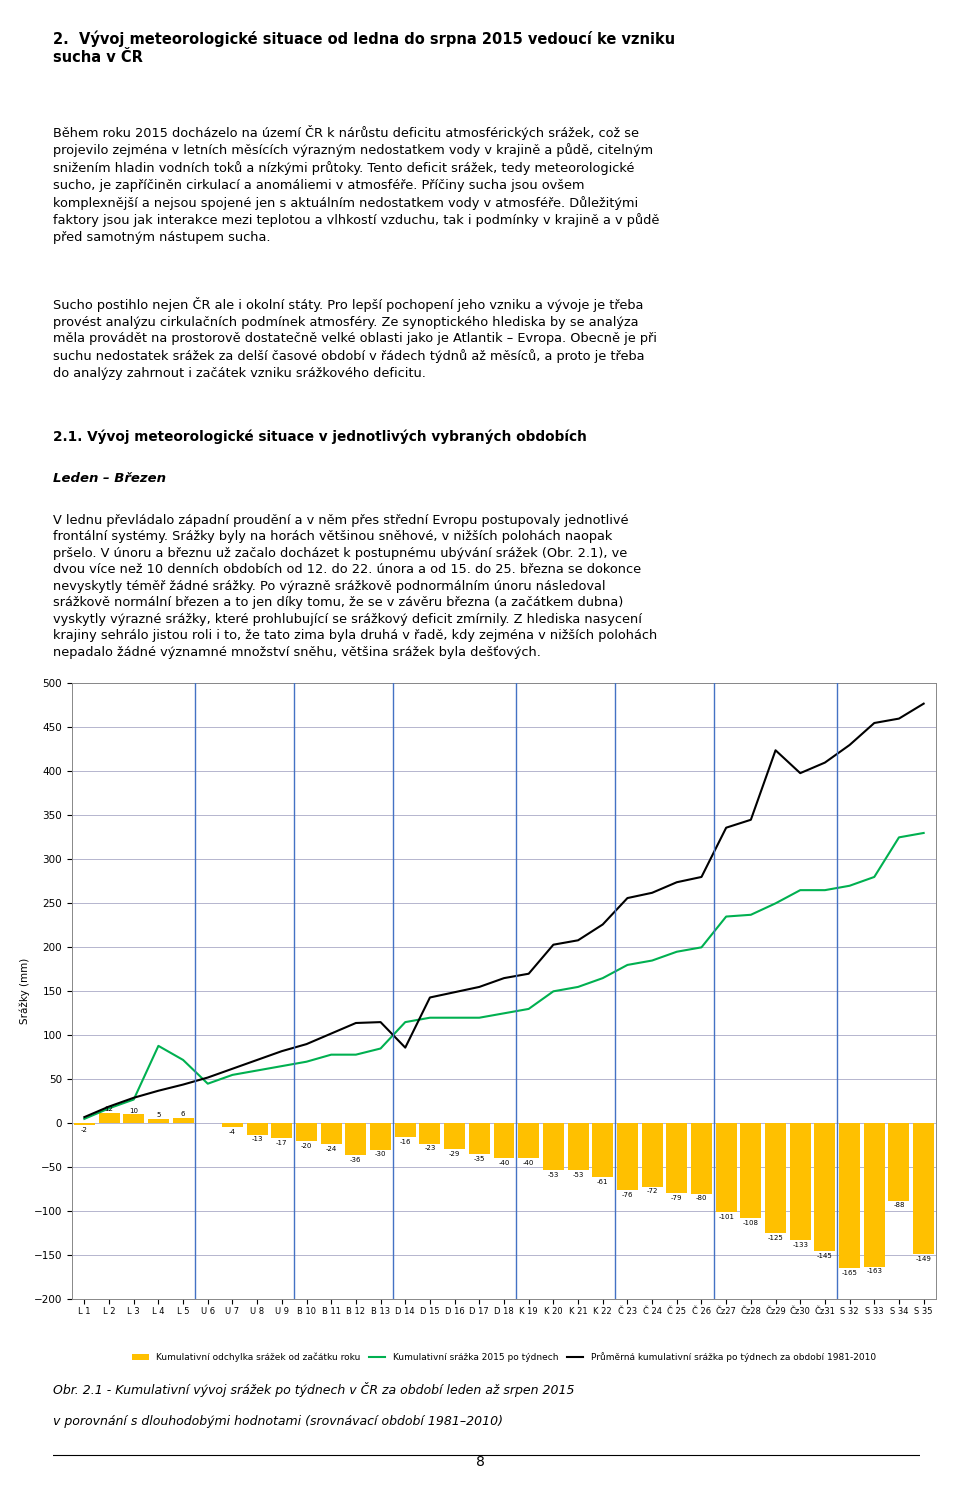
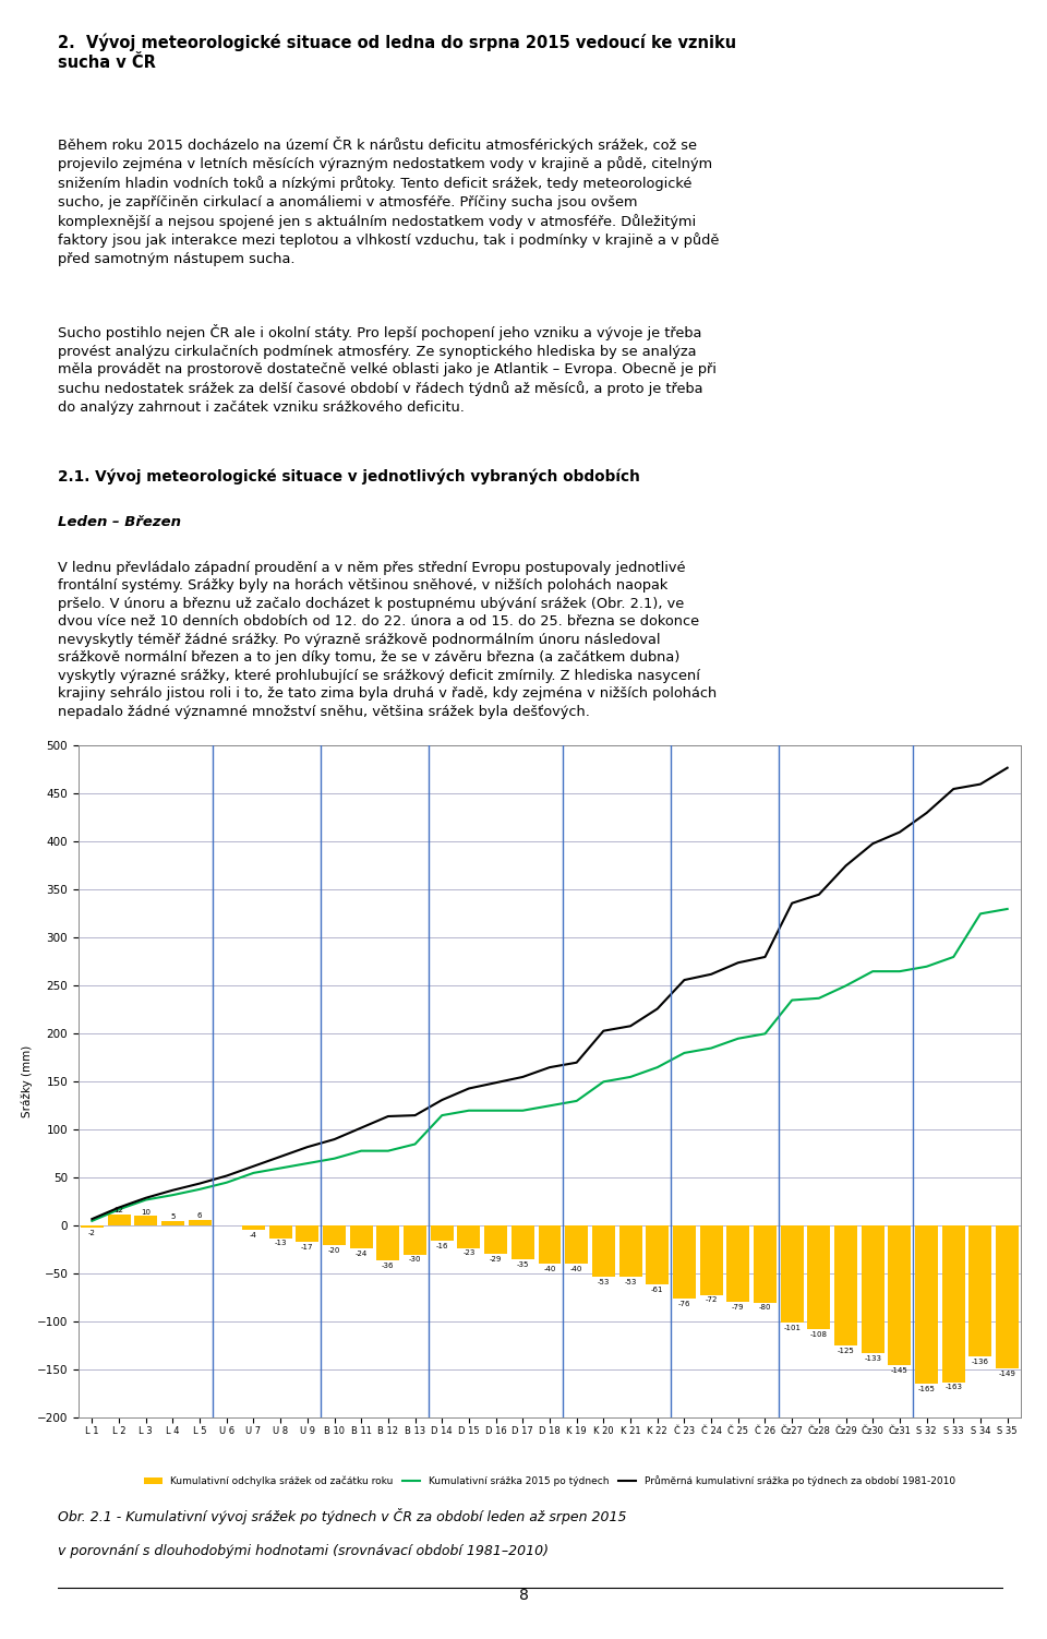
Kumulativní srážka 2015 po týdnech/L 4: 88 -> 32
Kumulativní srážka 2015 po týdnech/L 5: 72 -> 38
Průměrná kumulativní srážka po týdnech za období 1981-2010/D 14: 86 -> 131
Průměrná kumulativní srážka po týdnech za období 1981-2010/Čz29: 424 -> 375
Kumulativní odchylka srážek od začátku roku/S 34: -88 -> -136
